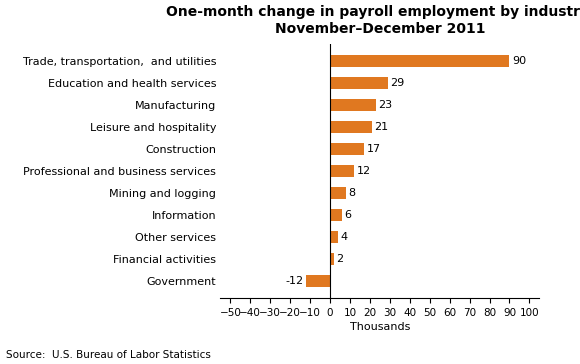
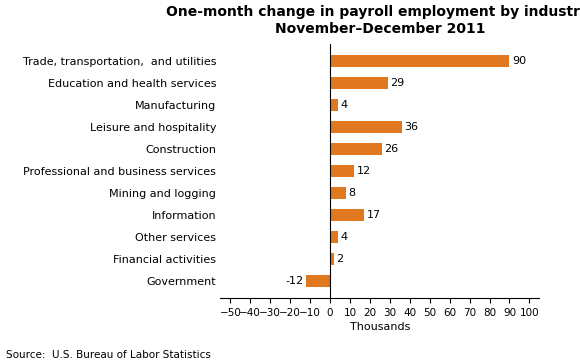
Manufacturing: 23 -> 4
Leisure and hospitality: 21 -> 36
Construction: 17 -> 26
Information: 6 -> 17
